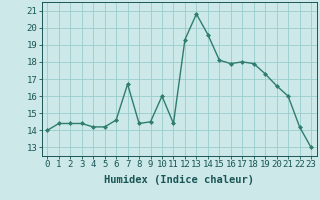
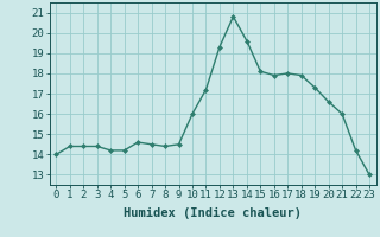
7: 16.7 -> 14.5
11: 14.4 -> 17.2
